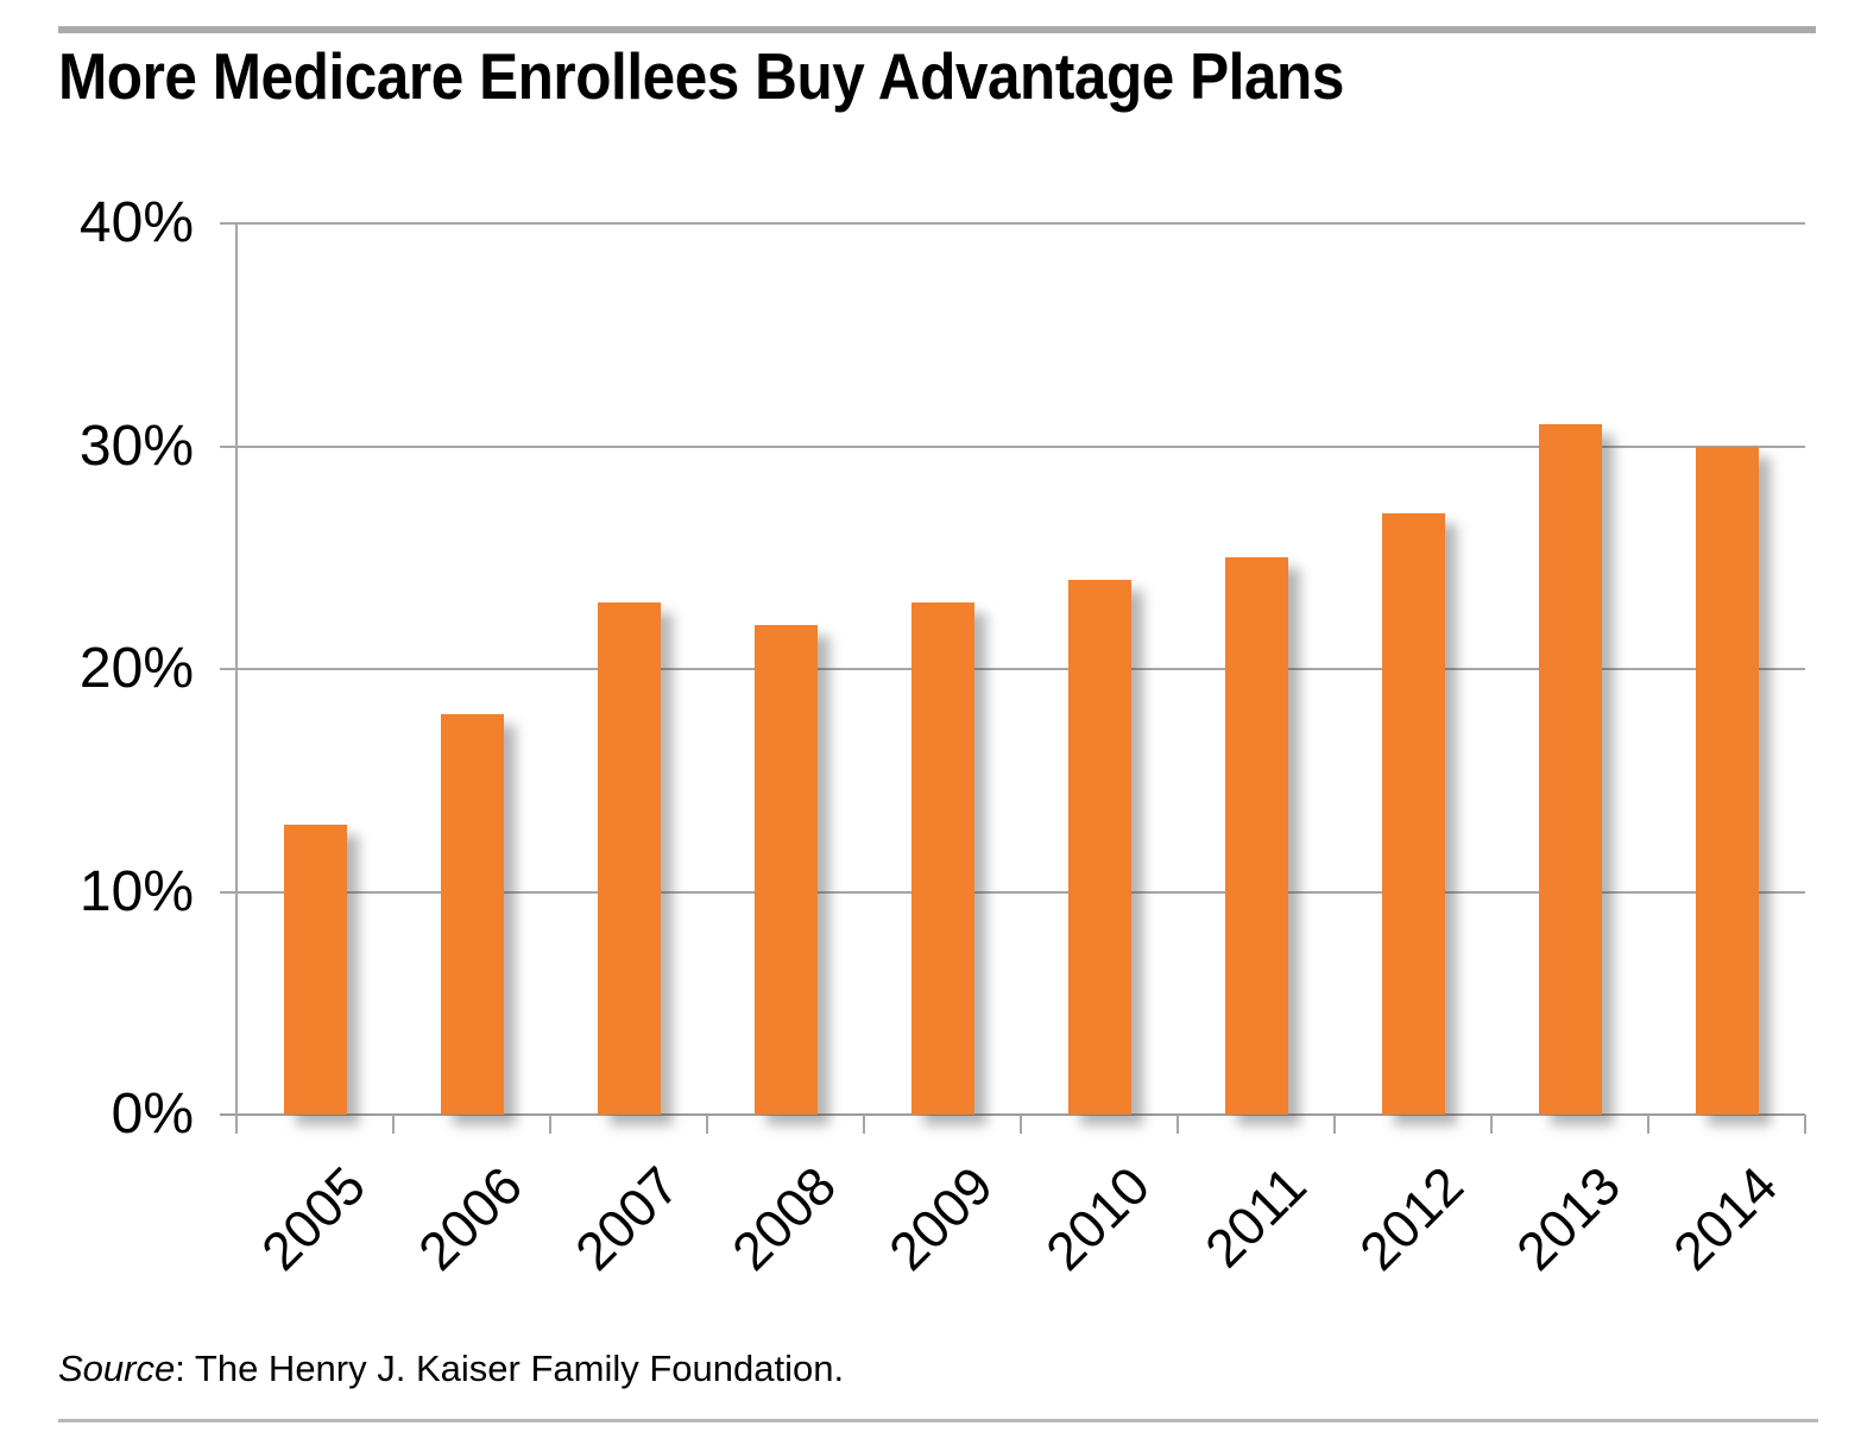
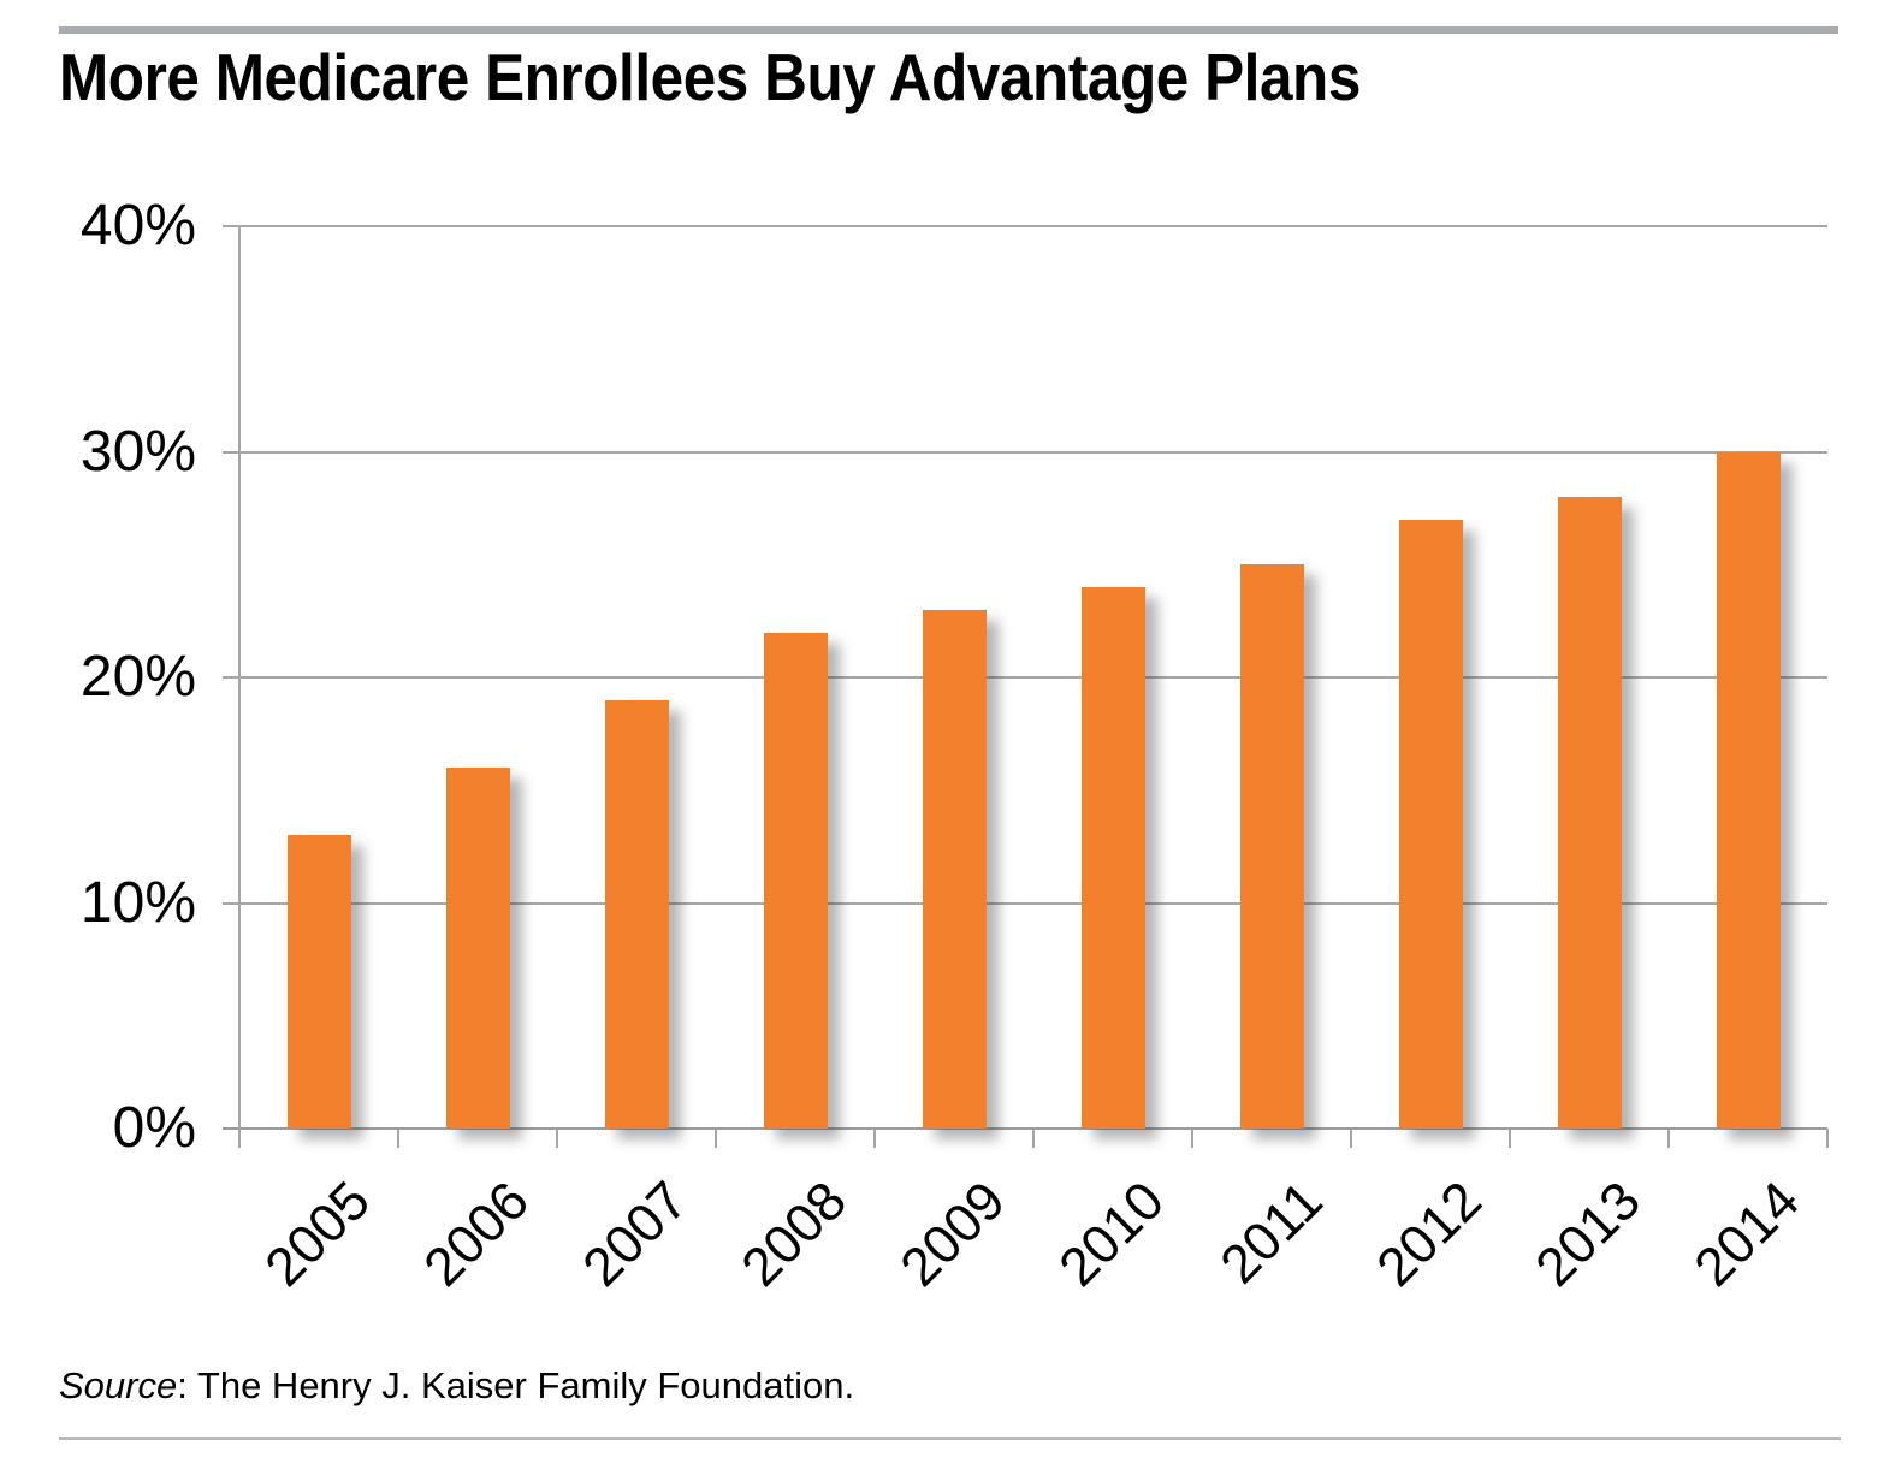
2006: 18% -> 16%
2007: 23% -> 19%
2013: 31% -> 28%
